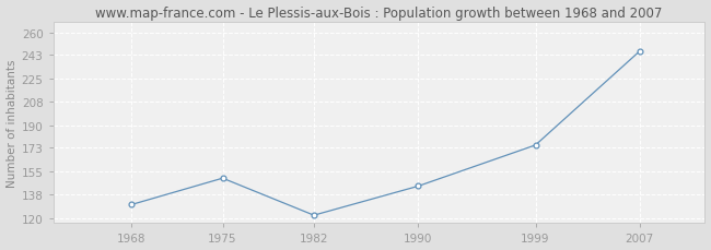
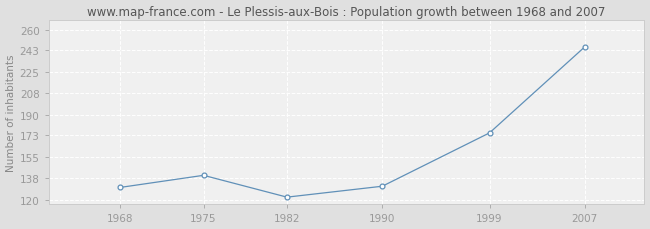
1975: 150 -> 140
1990: 144 -> 131
